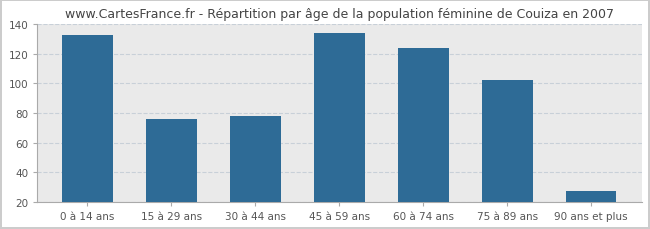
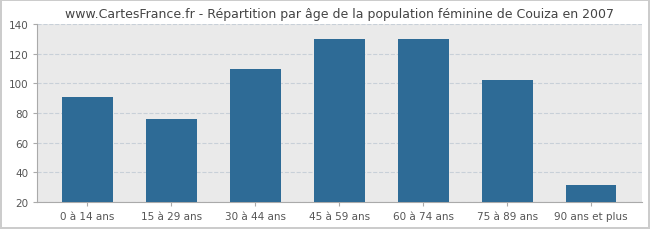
0 à 14 ans: 133 -> 91
30 à 44 ans: 78 -> 110
45 à 59 ans: 134 -> 130
60 à 74 ans: 124 -> 130
90 ans et plus: 27 -> 31
